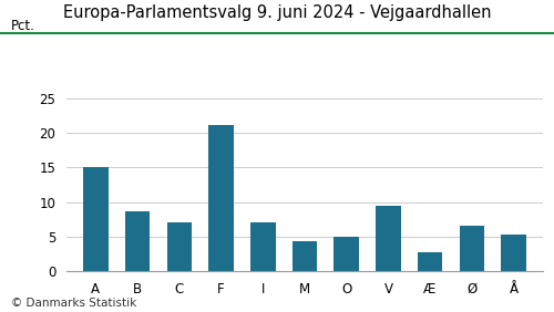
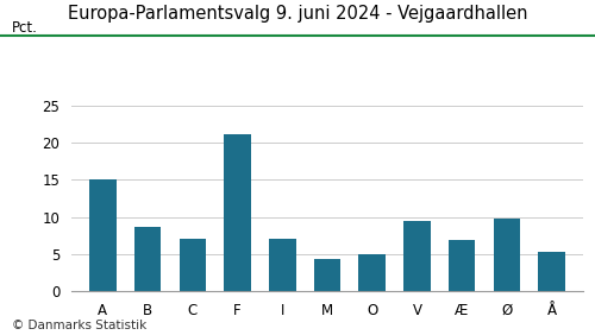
Æ: 2.8 -> 6.9
Ø: 6.6 -> 9.8
